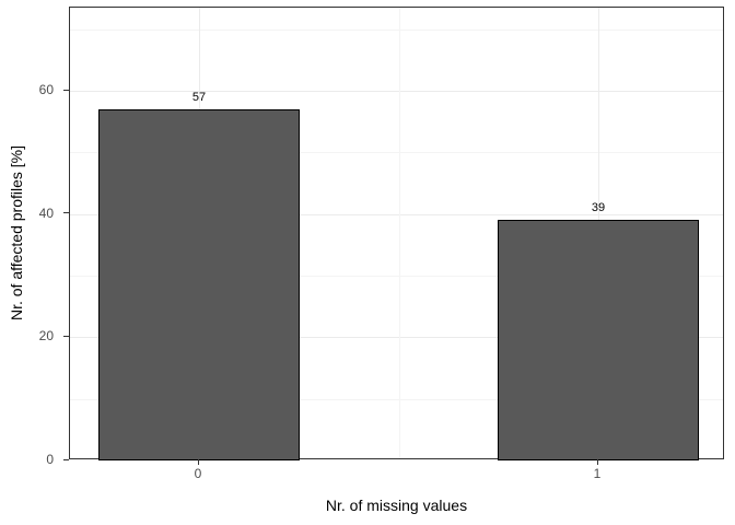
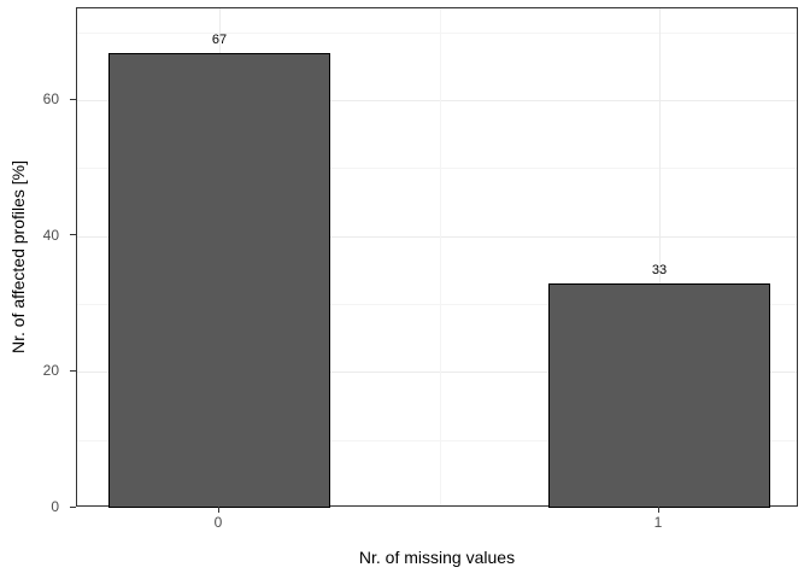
0: 57 -> 67
1: 39 -> 33
